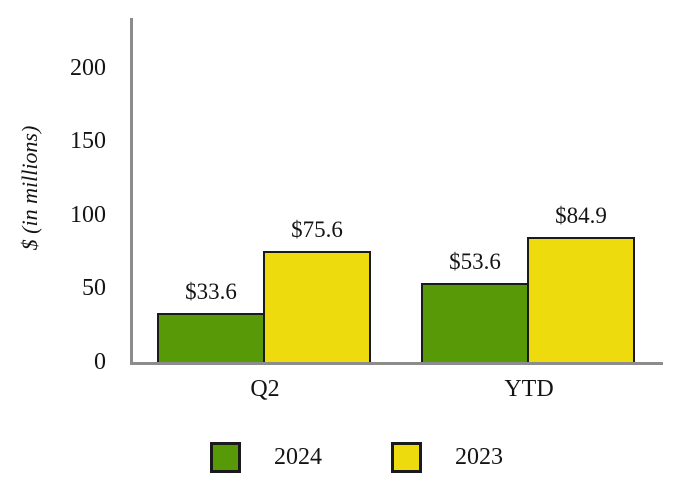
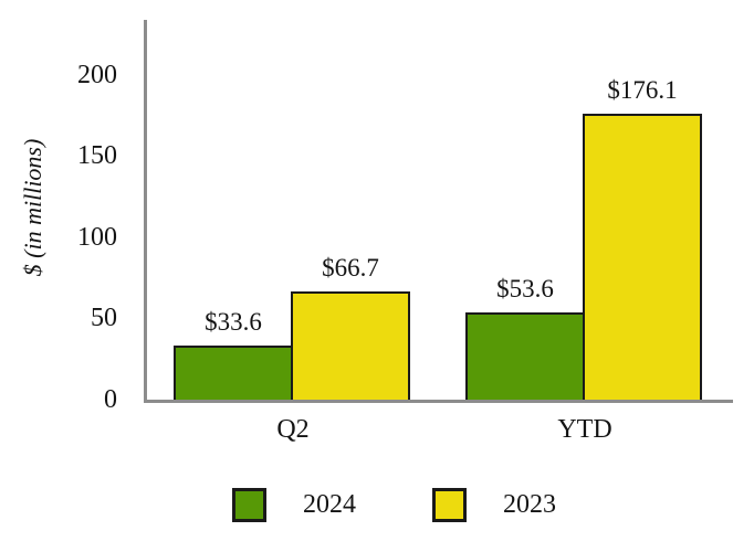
2023/Q2: $75.6 -> $66.7
2023/YTD: $84.9 -> $176.1
